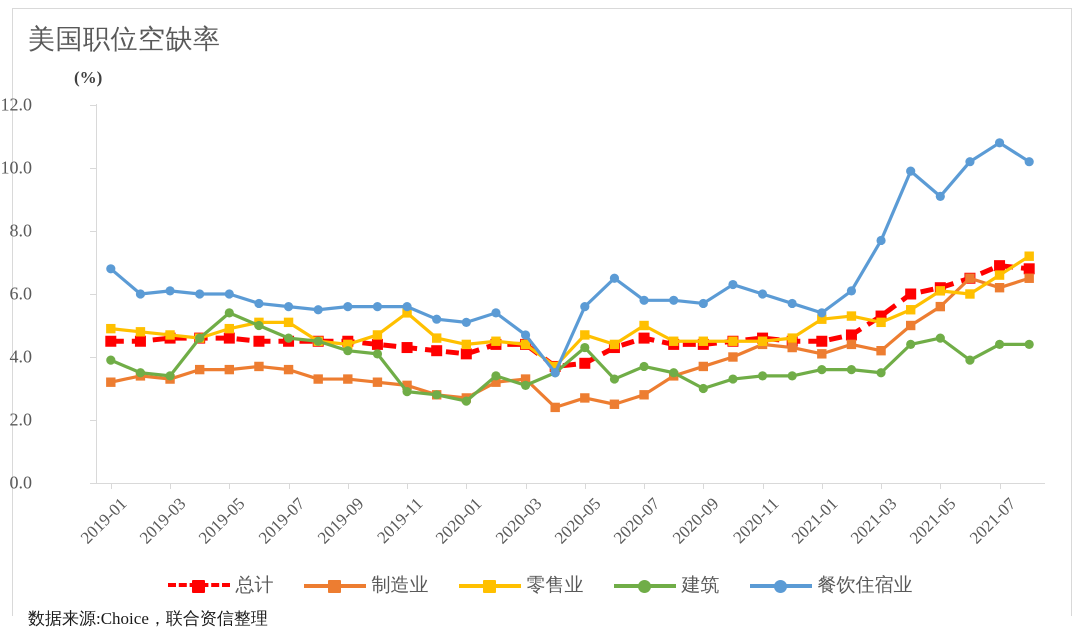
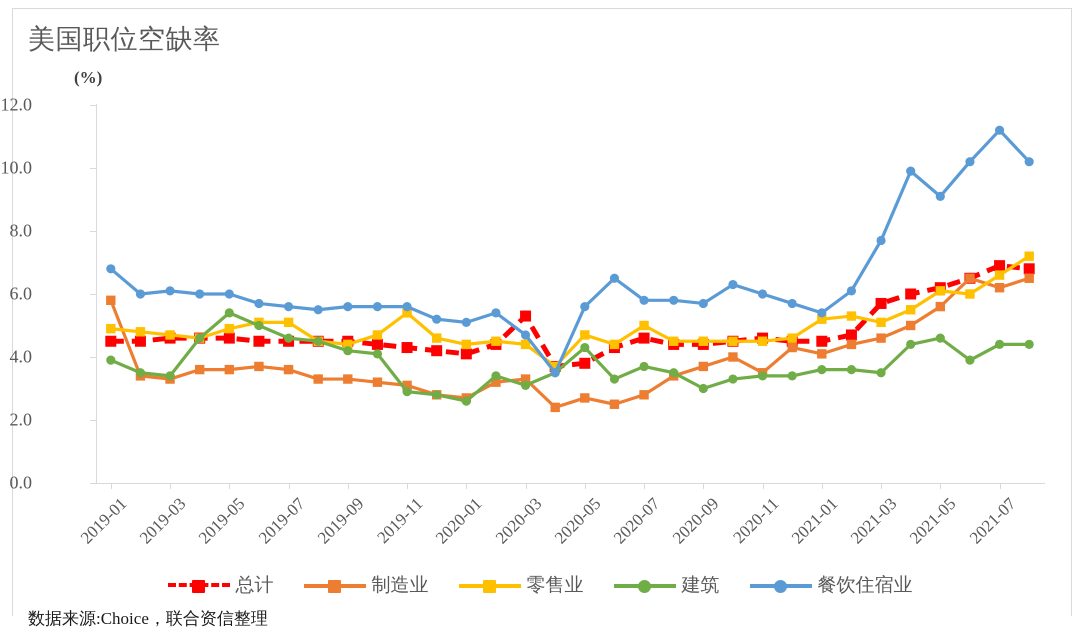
制造业/2019-01: 3.2 -> 5.8
总计/2020-03: 4.4 -> 5.3
制造业/2020-11: 4.4 -> 3.5
总计/2021-03: 5.3 -> 5.7
制造业/2021-03: 4.2 -> 4.6
餐饮住宿业/2021-07: 10.8 -> 11.2
